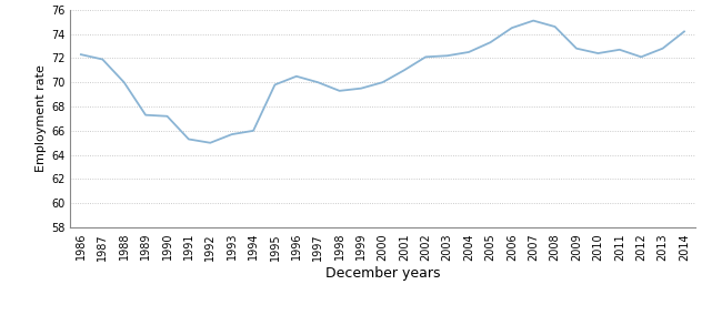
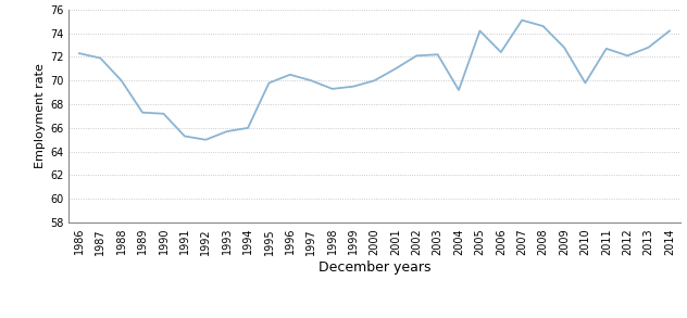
2004: 72.5 -> 69.2
2005: 73.3 -> 74.2
2006: 74.5 -> 72.4
2010: 72.4 -> 69.8
